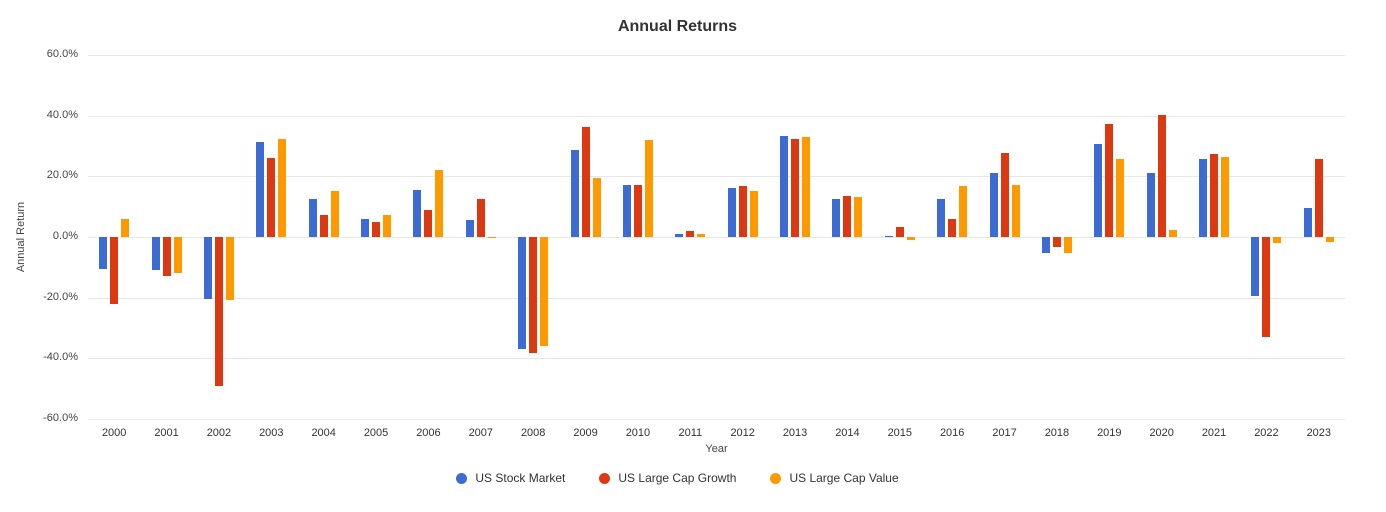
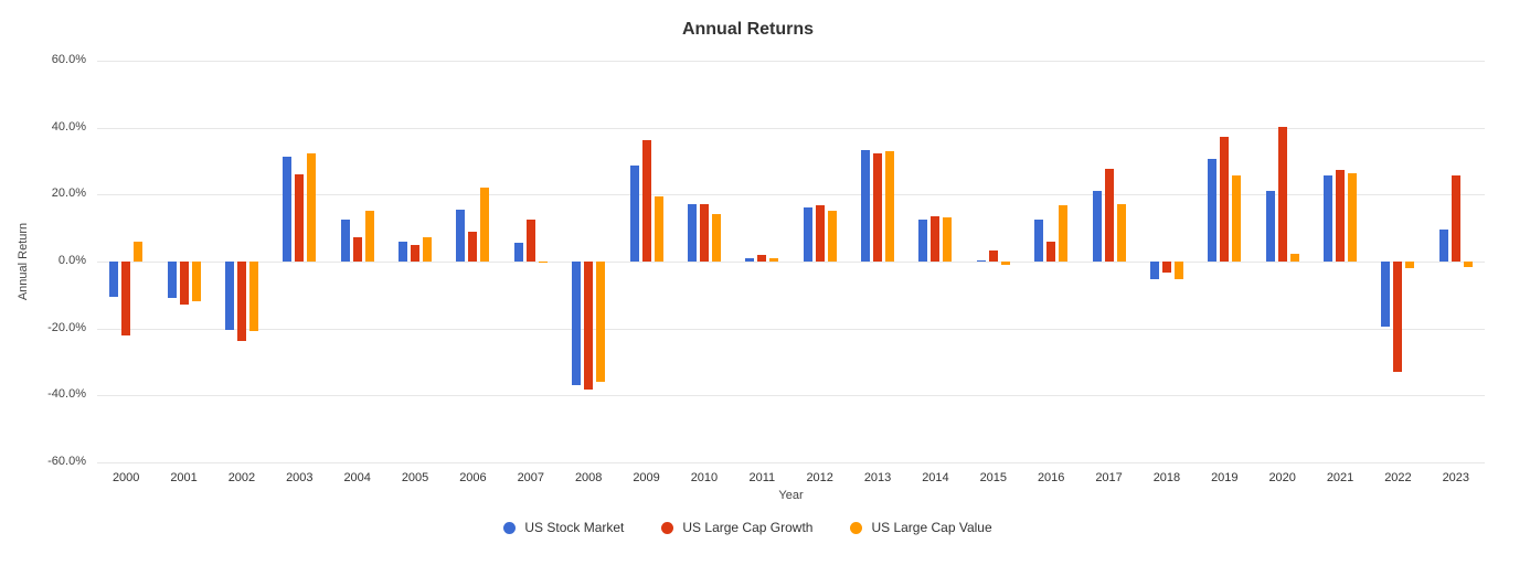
US Large Cap Growth/2002: -49% -> -24%
US Large Cap Value/2010: 32% -> 14%
